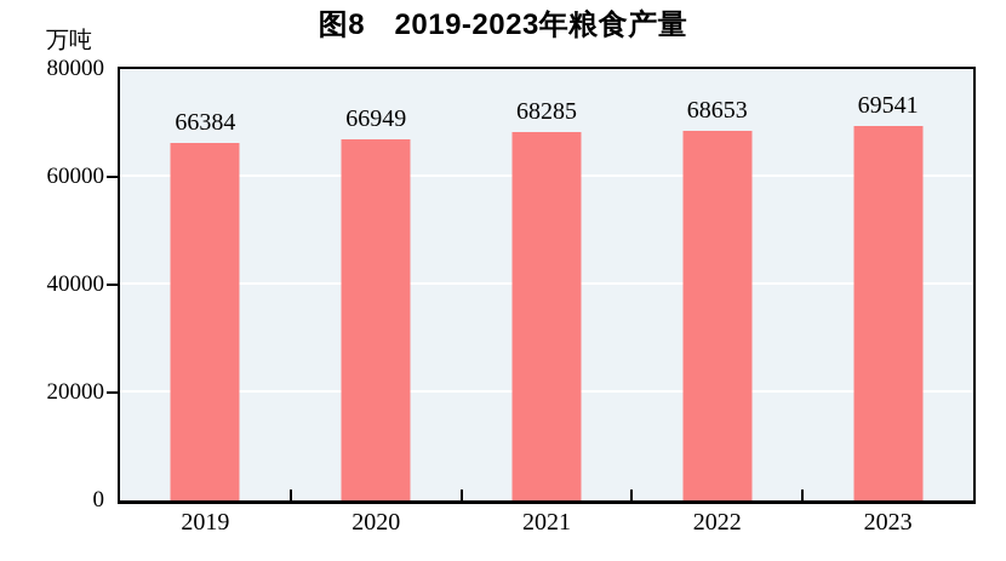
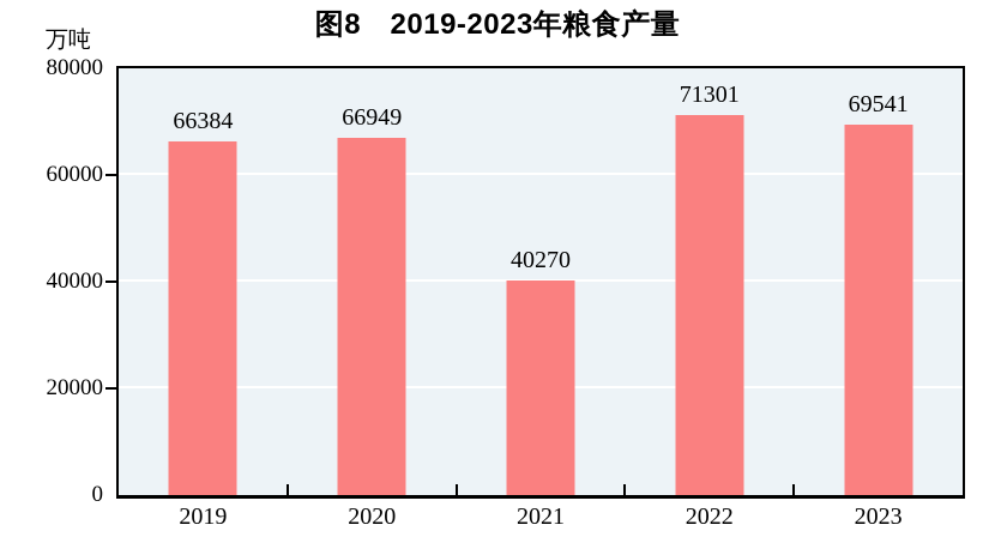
2021: 68285 -> 40270
2022: 68653 -> 71301
